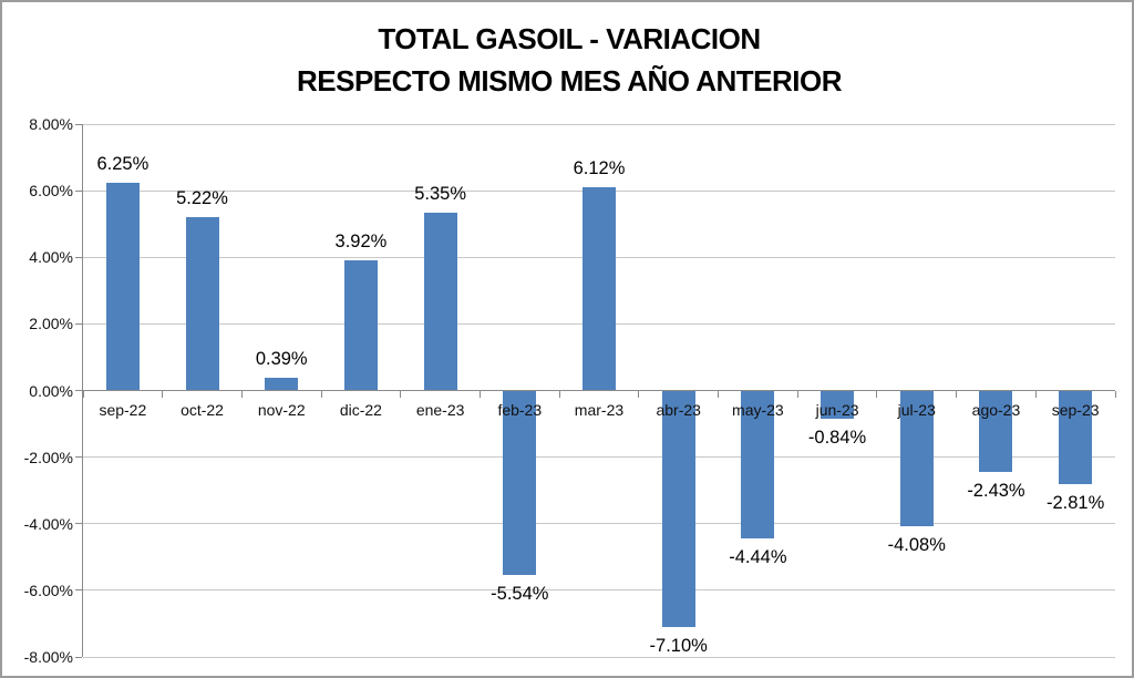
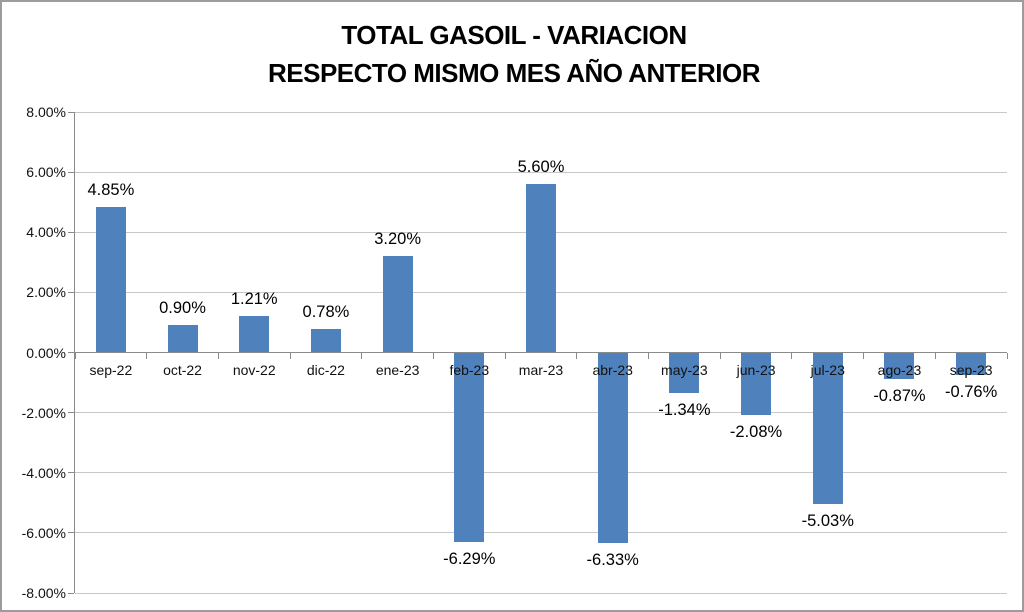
sep-22: 6.25% -> 4.85%
oct-22: 5.22% -> 0.90%
nov-22: 0.39% -> 1.21%
dic-22: 3.92% -> 0.78%
ene-23: 5.35% -> 3.20%
feb-23: -5.54% -> -6.29%
mar-23: 6.12% -> 5.60%
abr-23: -7.10% -> -6.33%
may-23: -4.44% -> -1.34%
jun-23: -0.84% -> -2.08%
jul-23: -4.08% -> -5.03%
ago-23: -2.43% -> -0.87%
sep-23: -2.81% -> -0.76%
